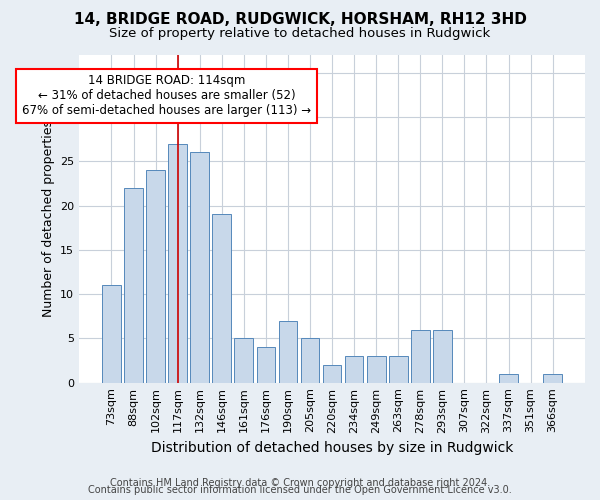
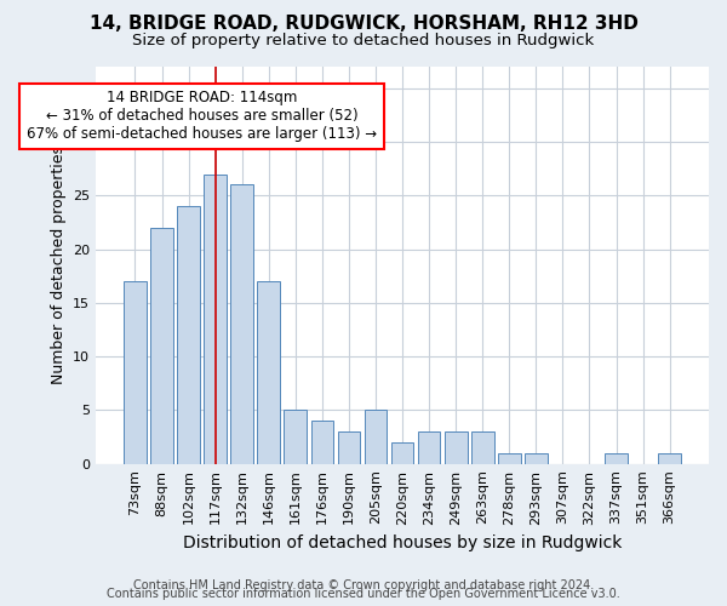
73sqm: 11 -> 17
146sqm: 19 -> 17
190sqm: 7 -> 3
278sqm: 6 -> 1
293sqm: 6 -> 1
